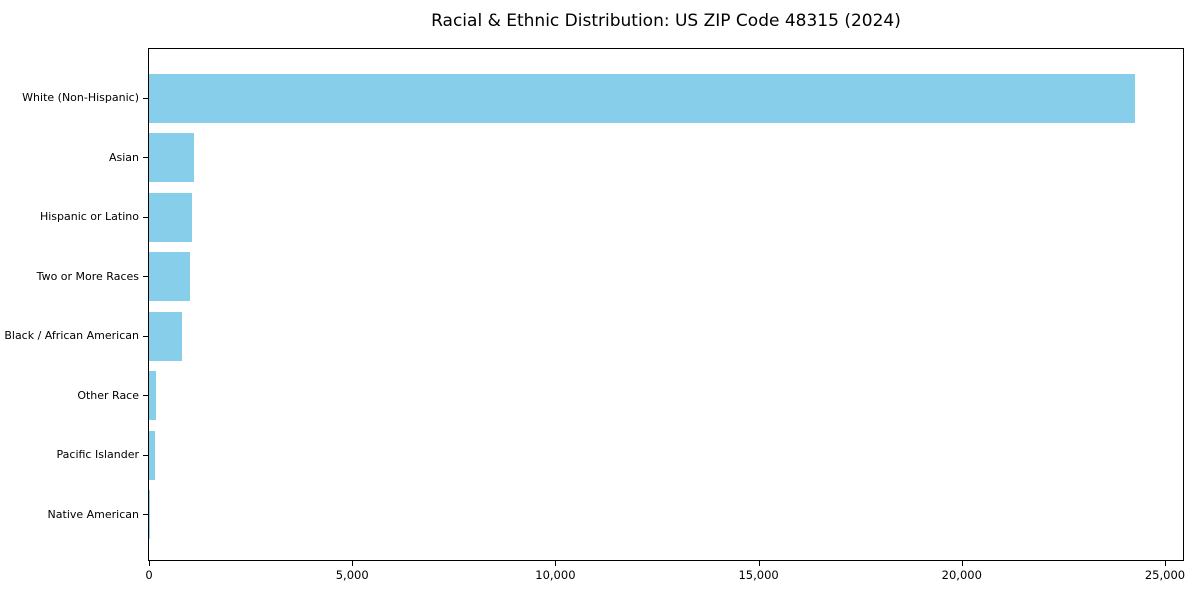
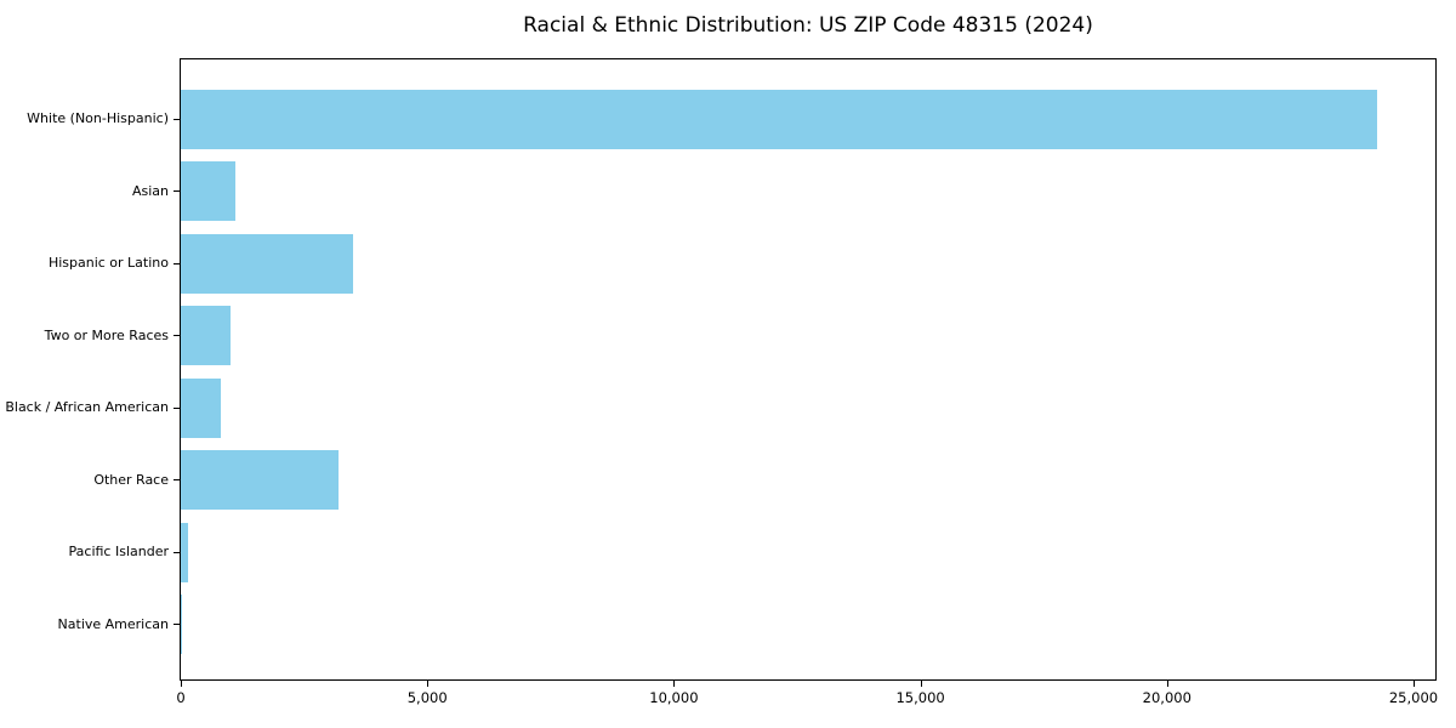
Hispanic or Latino: 1000 -> 3500
Other Race: 200 -> 3200
